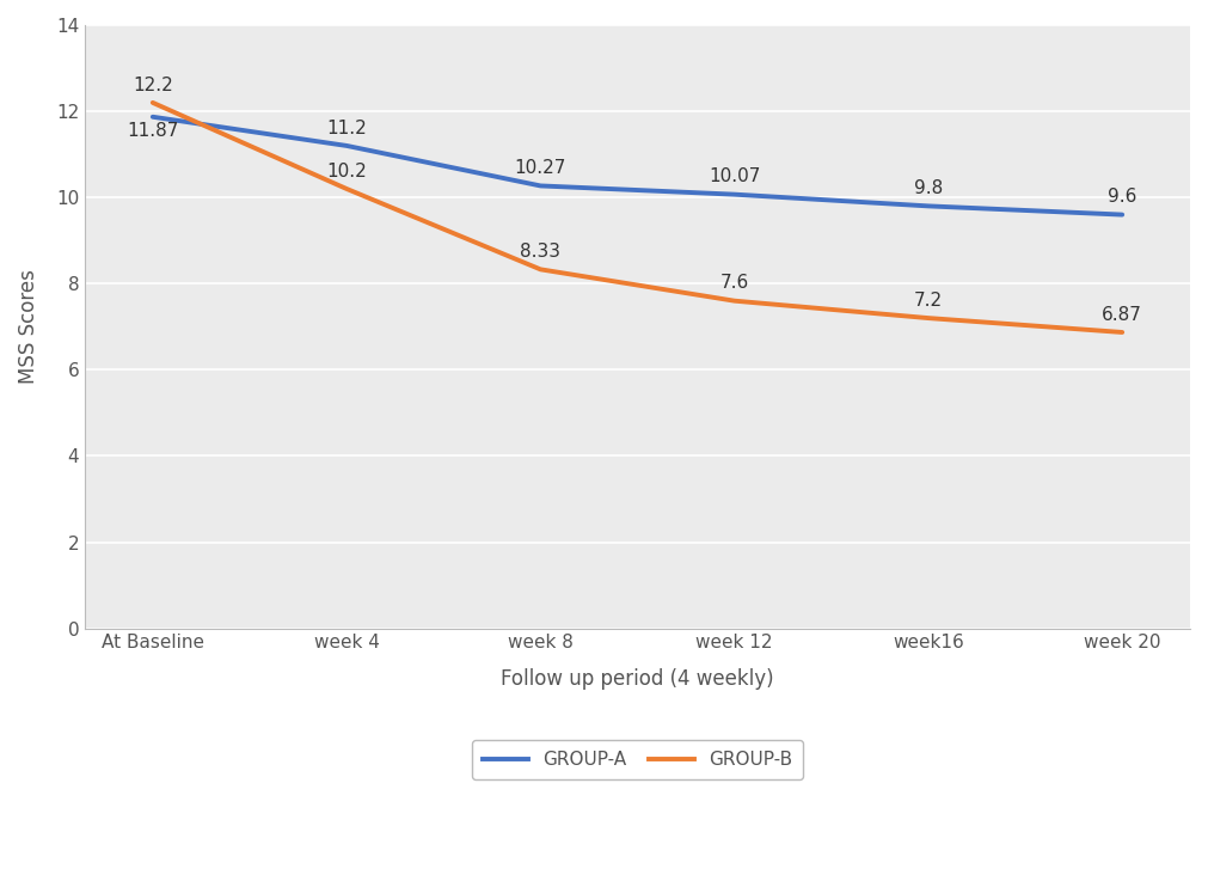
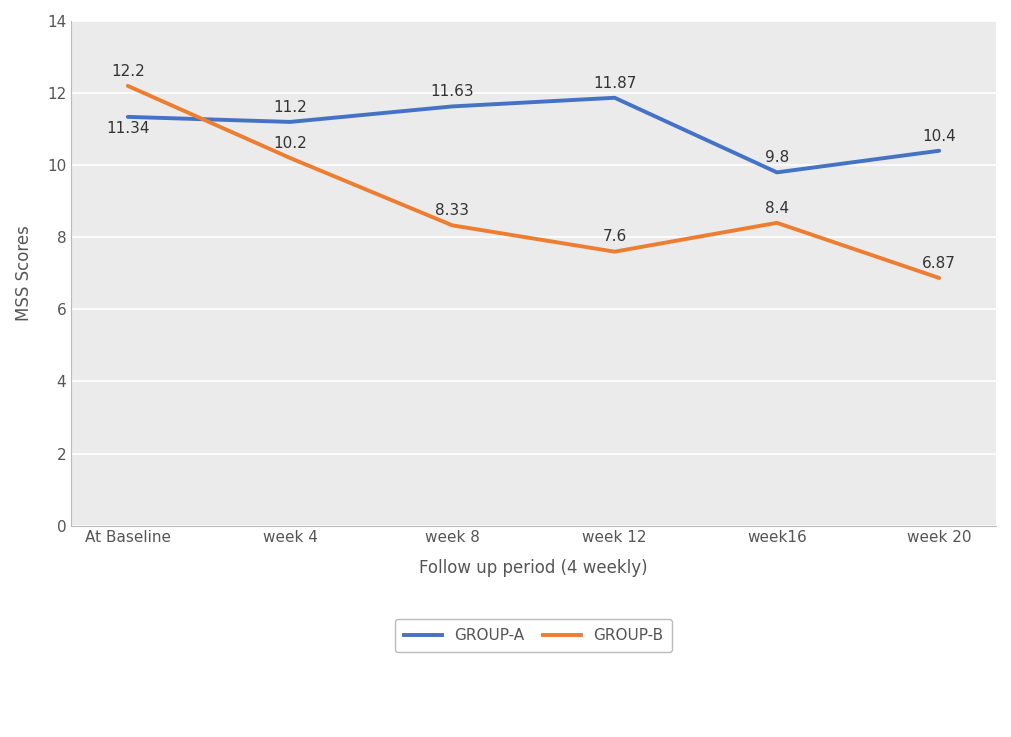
GROUP-A/At Baseline: 11.87 -> 11.34
GROUP-A/week 8: 10.27 -> 11.63
GROUP-A/week 12: 10.07 -> 11.87
GROUP-B/week16: 7.2 -> 8.4
GROUP-A/week 20: 9.6 -> 10.4
